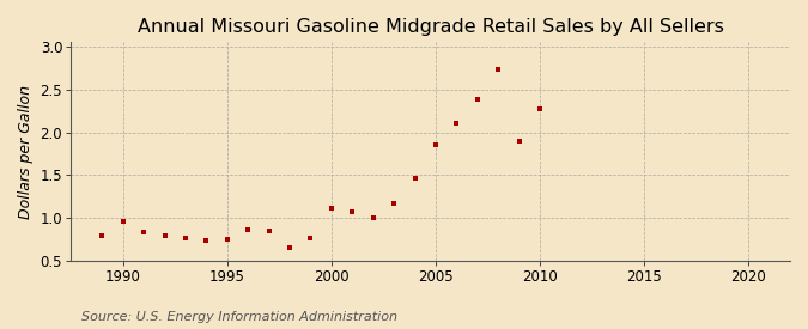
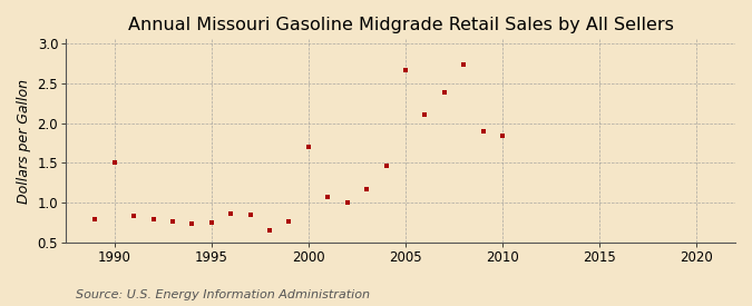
1990: 0.96 -> 1.50
2000: 1.11 -> 1.70
2005: 1.86 -> 2.66
2010: 2.28 -> 1.84
